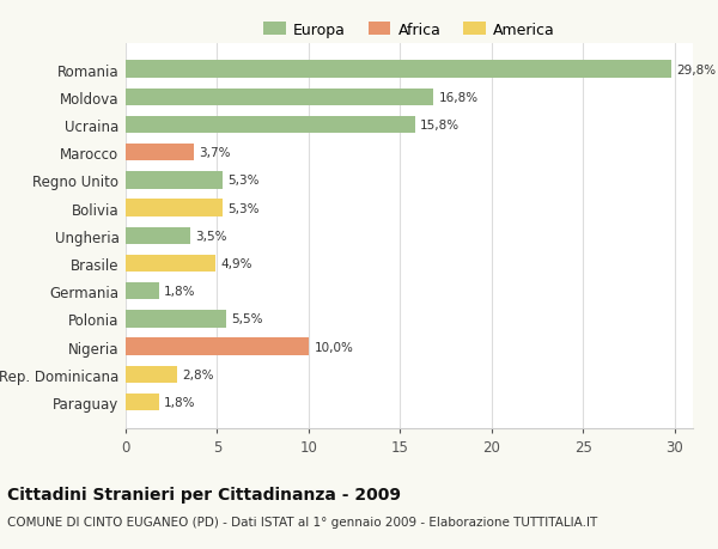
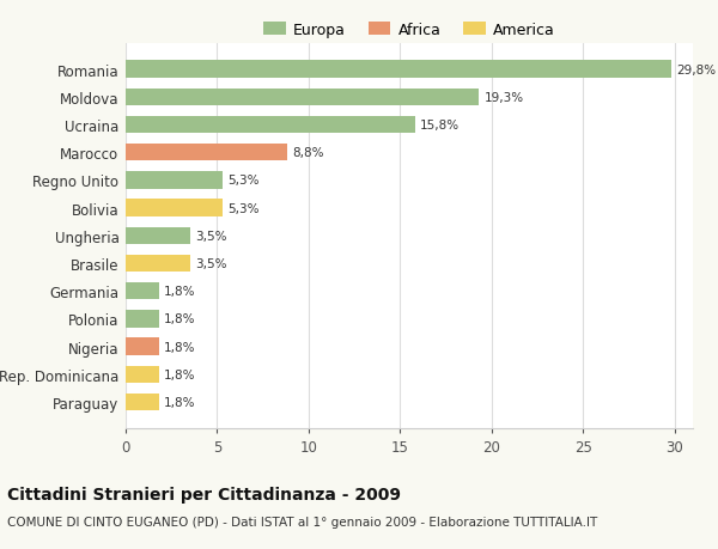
Moldova: 16,8% -> 19,3%
Marocco: 3,7% -> 8,8%
Brasile: 4,9% -> 3,5%
Polonia: 5,5% -> 1,8%
Nigeria: 10,0% -> 1,8%
Rep. Dominicana: 2,8% -> 1,8%
